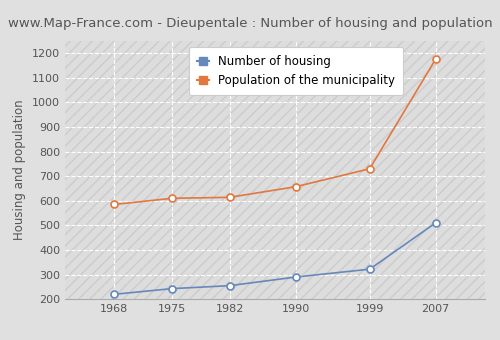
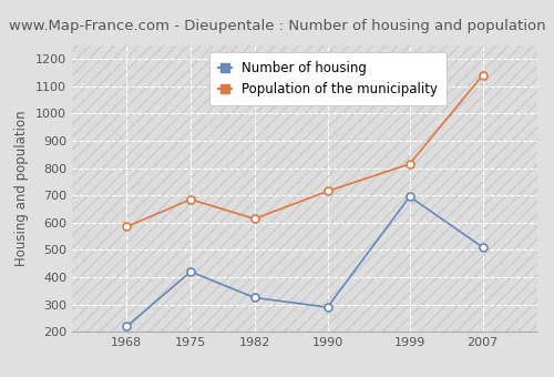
Number of housing/1975: 243 -> 420
Population of the municipality/1975: 610 -> 685
Number of housing/1982: 255 -> 325
Population of the municipality/1990: 657 -> 715
Number of housing/1999: 322 -> 695
Population of the municipality/1999: 730 -> 815
Population of the municipality/2007: 1175 -> 1140
